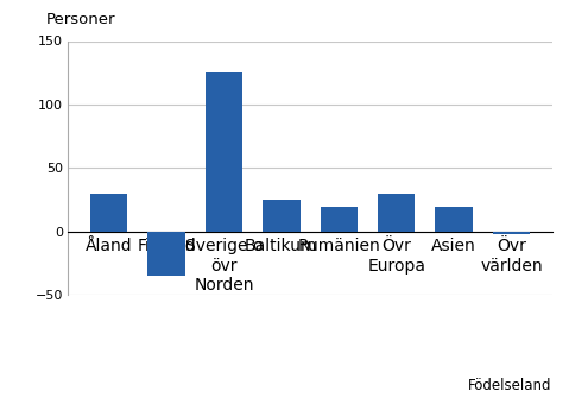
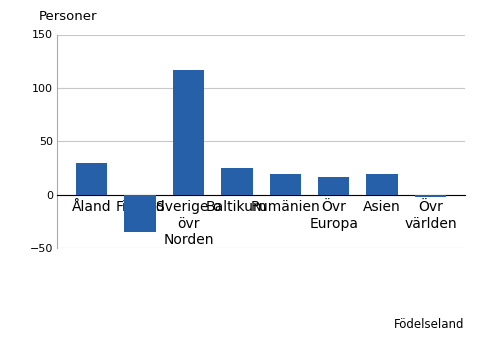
Sverige o övr Norden: 125 -> 117
Övr Europa: 30 -> 17
